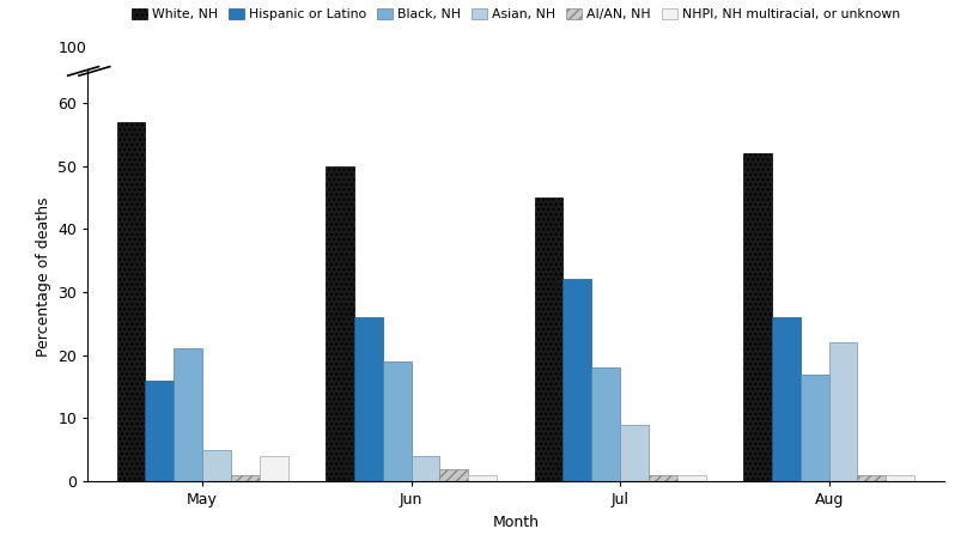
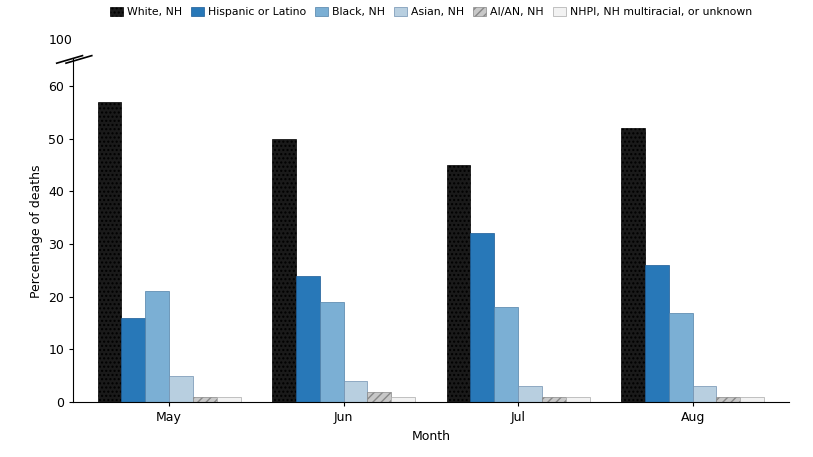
NHPI, NH multiracial, or unknown/May: 4 -> 1
Hispanic or Latino/Jun: 26 -> 24
Asian, NH/Jul: 9 -> 3
Asian, NH/Aug: 22 -> 3
